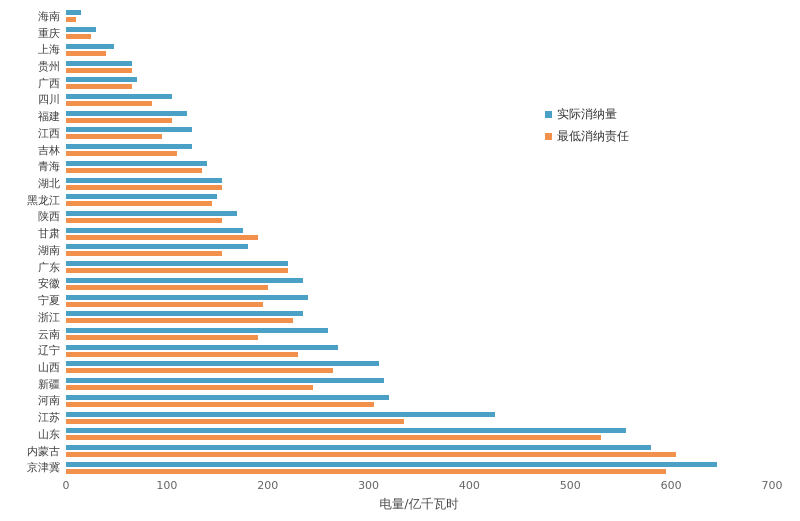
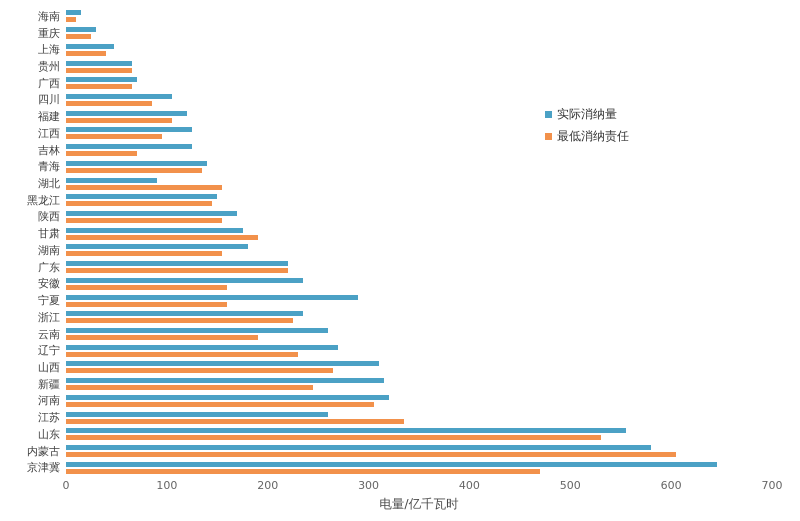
最低消纳责任/吉林: 110 -> 70
实际消纳量/湖北: 160 -> 90
最低消纳责任/安徽: 200 -> 160
实际消纳量/宁夏: 240 -> 290
最低消纳责任/宁夏: 200 -> 160
实际消纳量/江苏: 420 -> 260
最低消纳责任/京津冀: 600 -> 470
